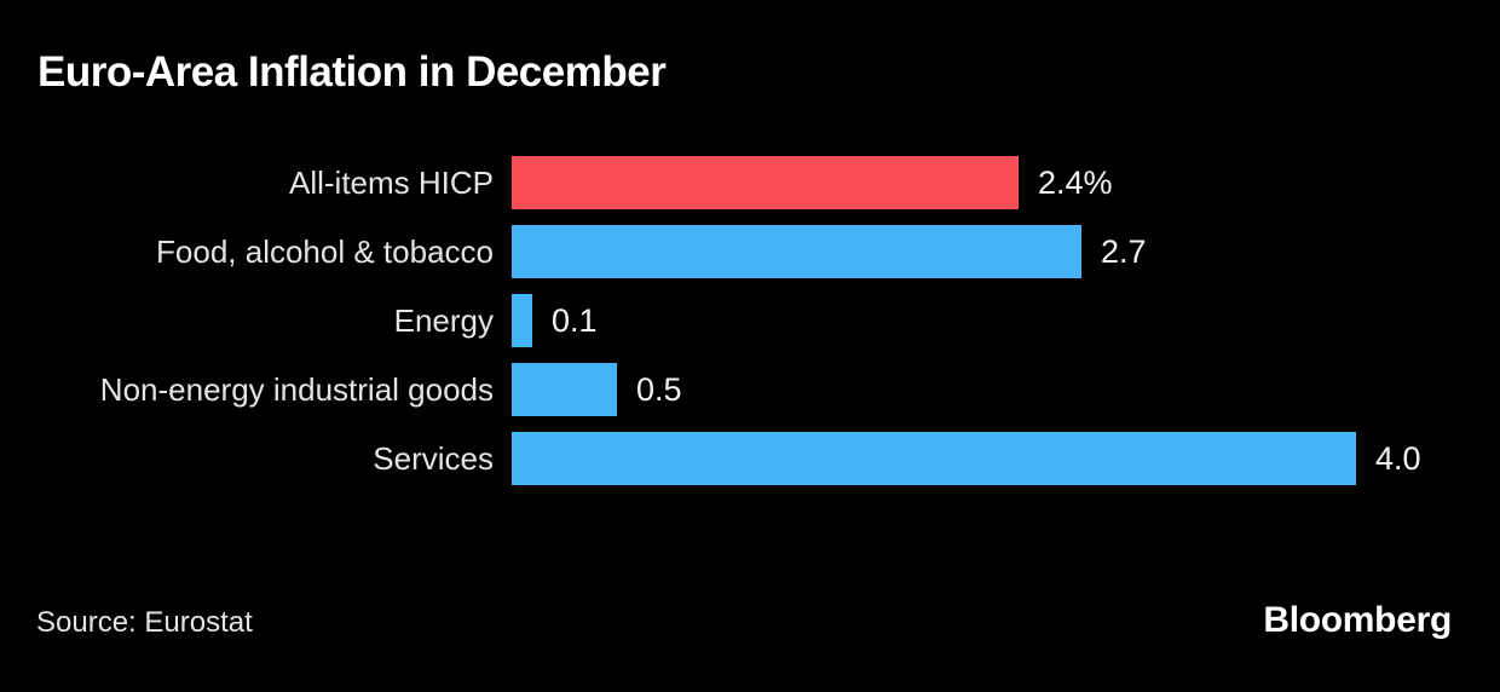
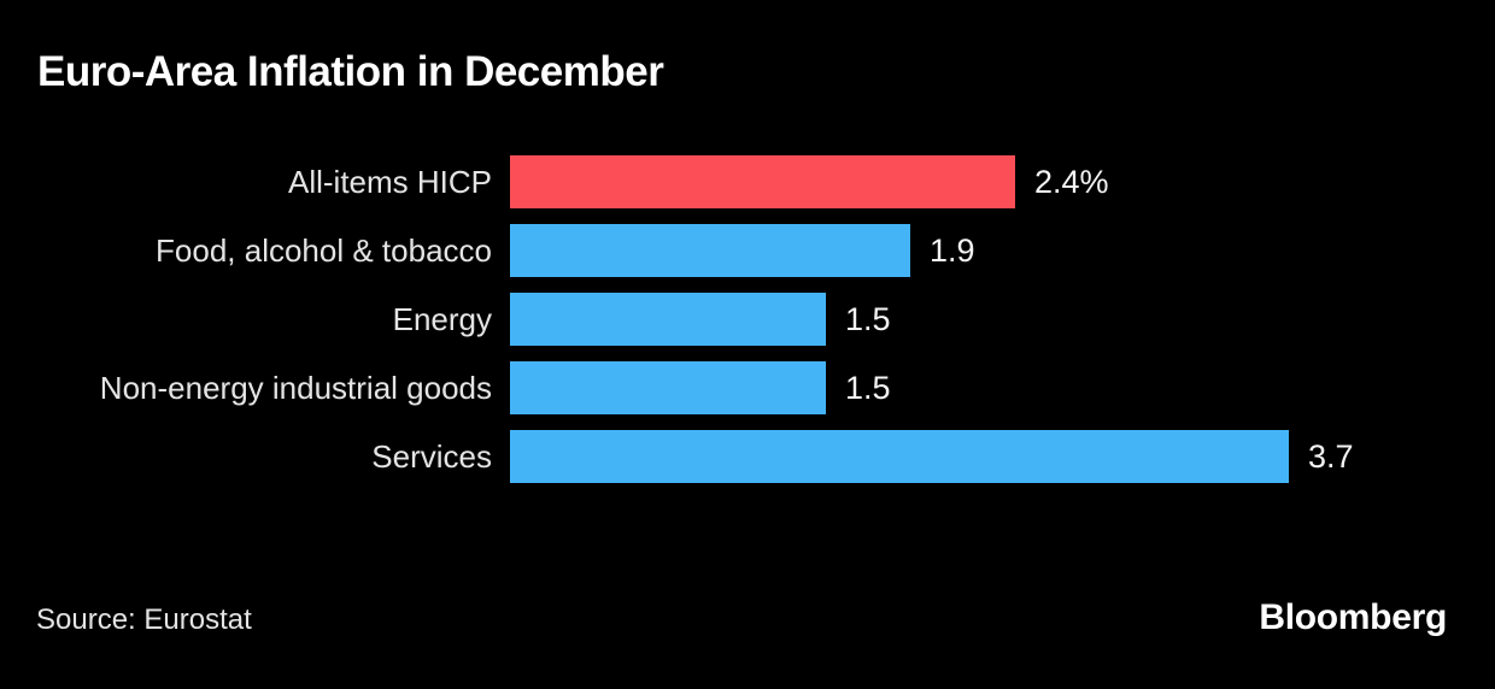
Food, alcohol & tobacco: 2.7 -> 1.9
Energy: 0.1 -> 1.5
Non-energy industrial goods: 0.5 -> 1.5
Services: 4.0 -> 3.7
